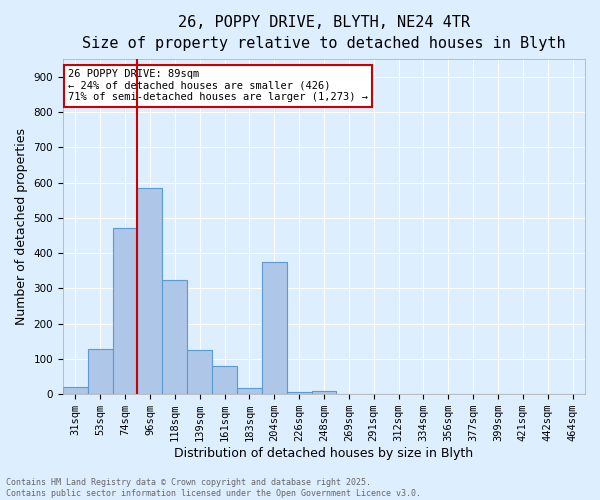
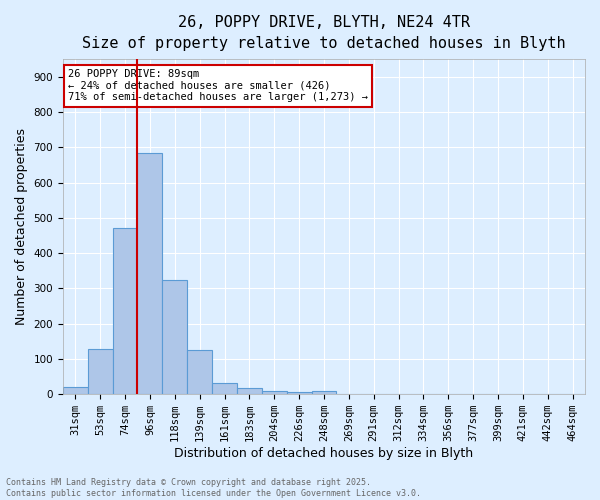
96sqm: 585 -> 685
161sqm: 80 -> 33
204sqm: 375 -> 10
